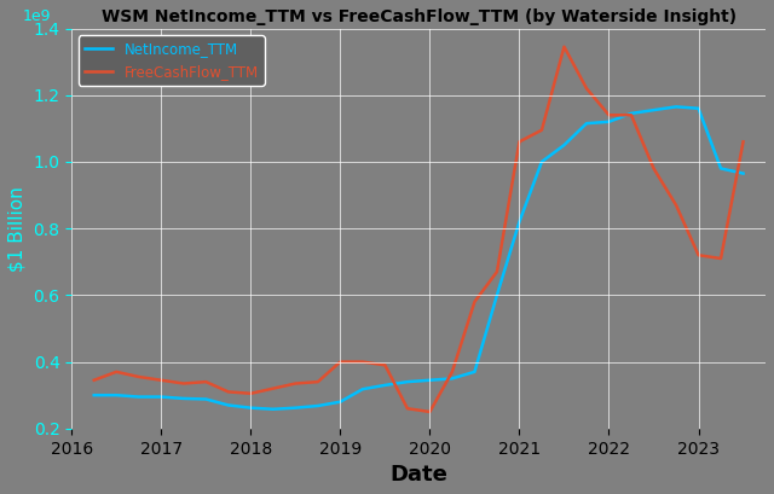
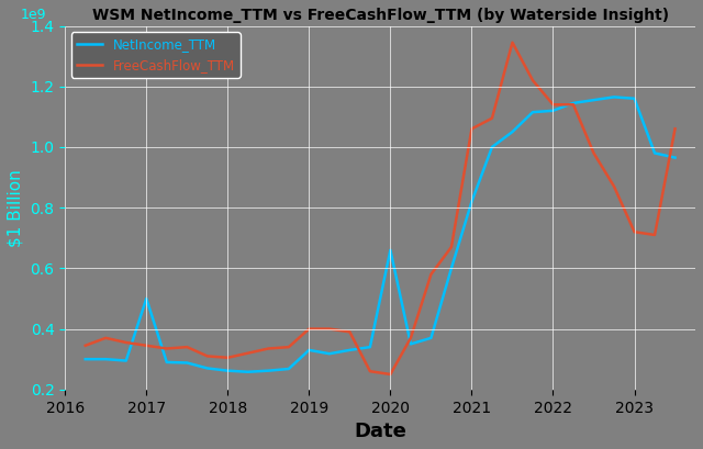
NetIncome_TTM/2017: 0.295 -> 0.500
NetIncome_TTM/2019: 0.280 -> 0.330
NetIncome_TTM/2020: 0.345 -> 0.660
